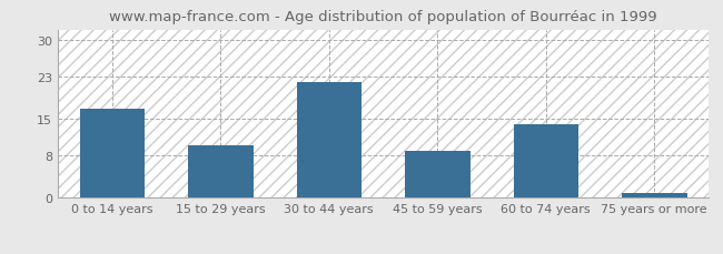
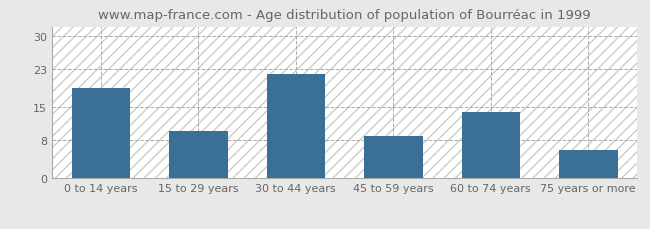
0 to 14 years: 17 -> 19
75 years or more: 1 -> 6
